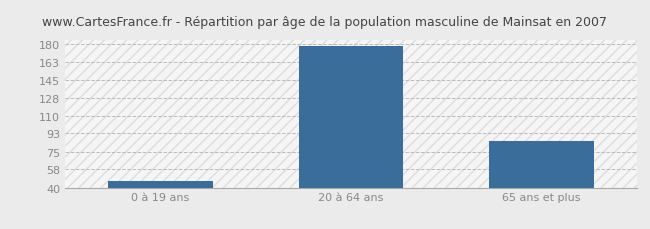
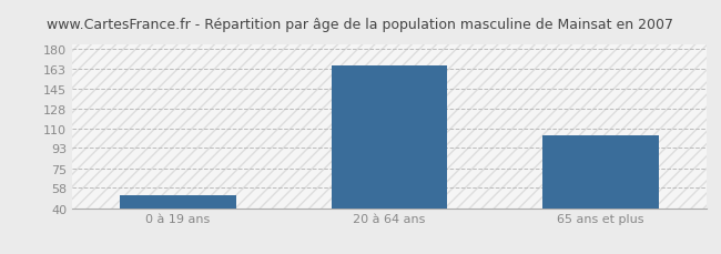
0 à 19 ans: 46 -> 51
20 à 64 ans: 179 -> 166
65 ans et plus: 86 -> 104
